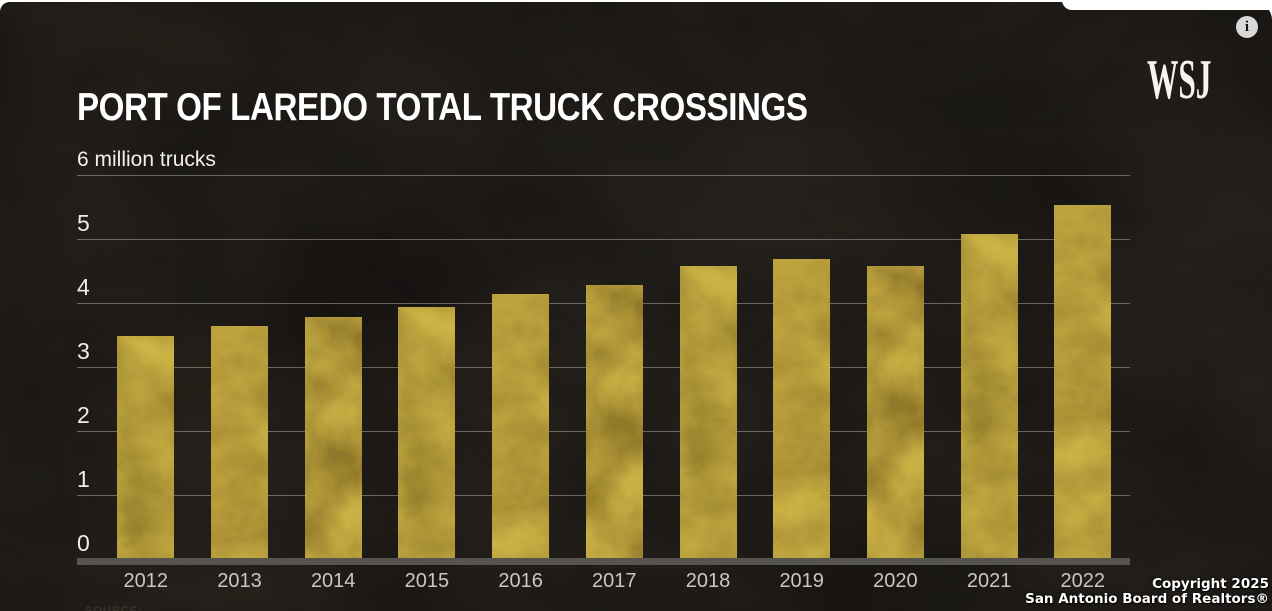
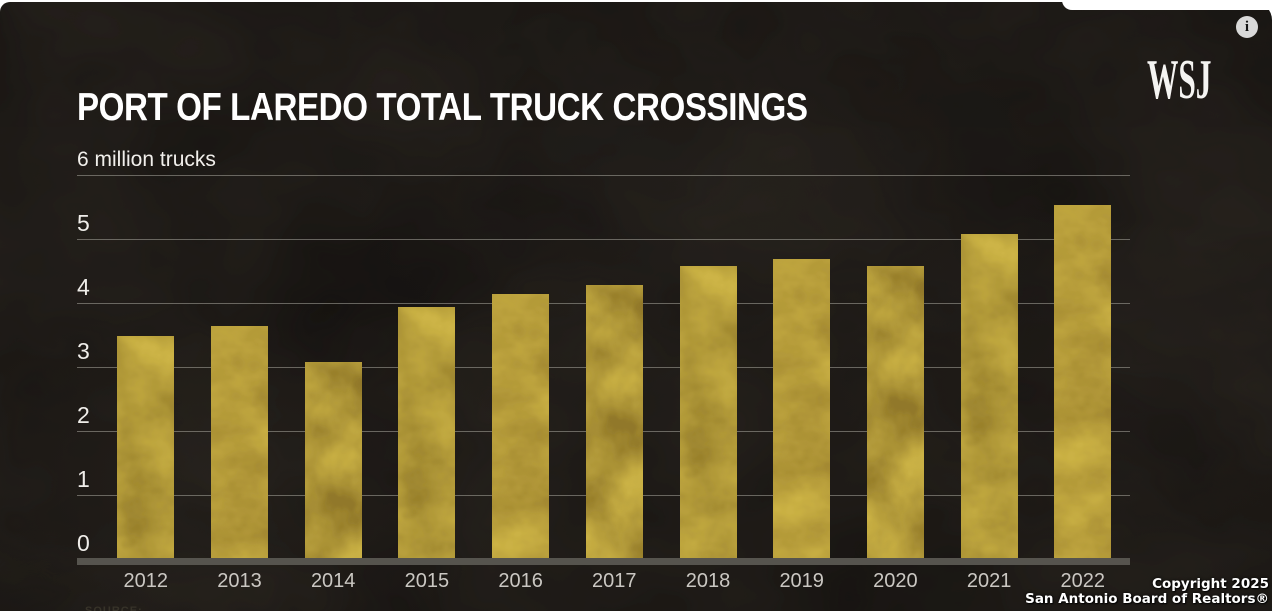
2014: 3.8 -> 3.1
